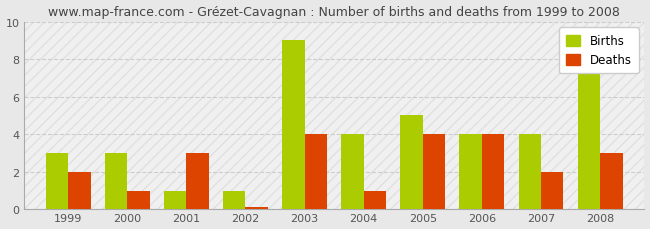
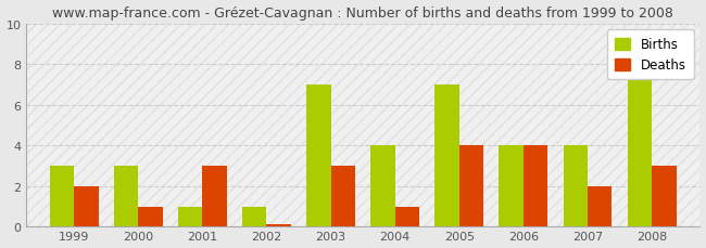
Births/2003: 9 -> 7
Deaths/2003: 4.0 -> 3.0
Births/2005: 5 -> 7
